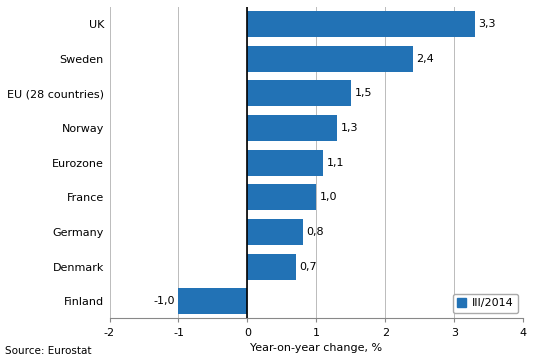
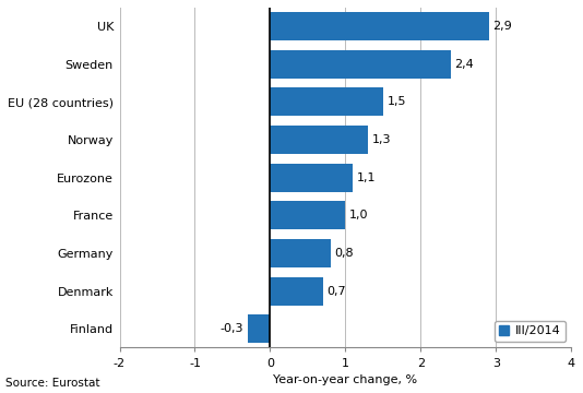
UK: 3,3 -> 2,9
Finland: -1,0 -> -0,3
